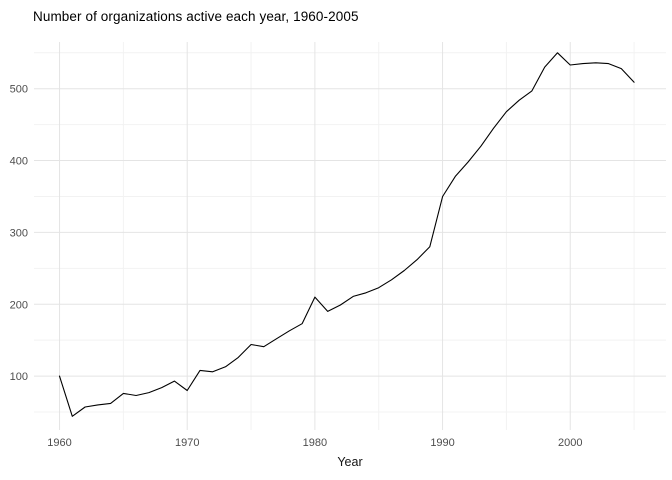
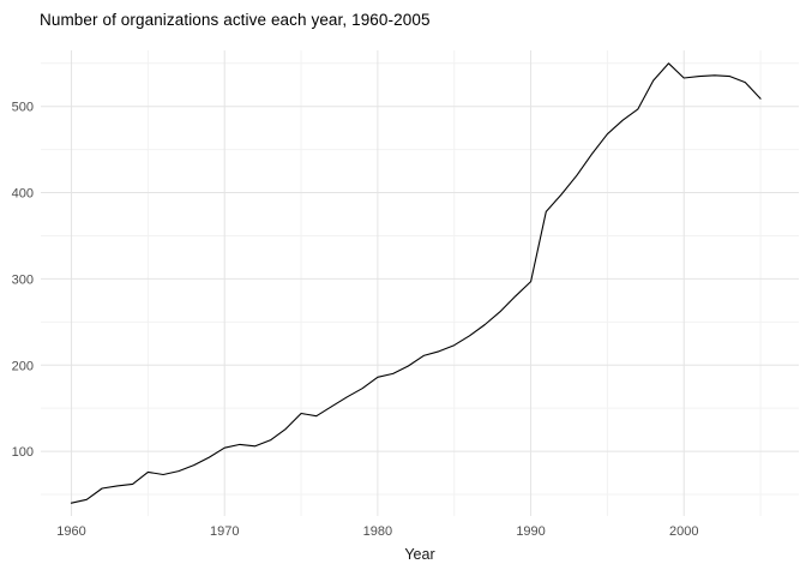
1960: 100 -> 40
1970: 80 -> 100
1980: 210 -> 190
1990: 350 -> 300
